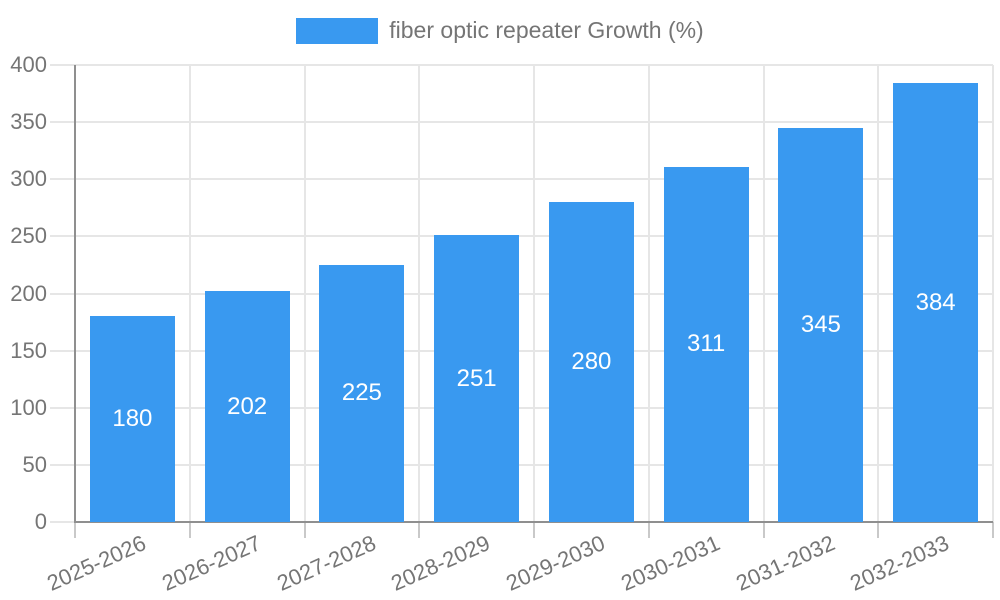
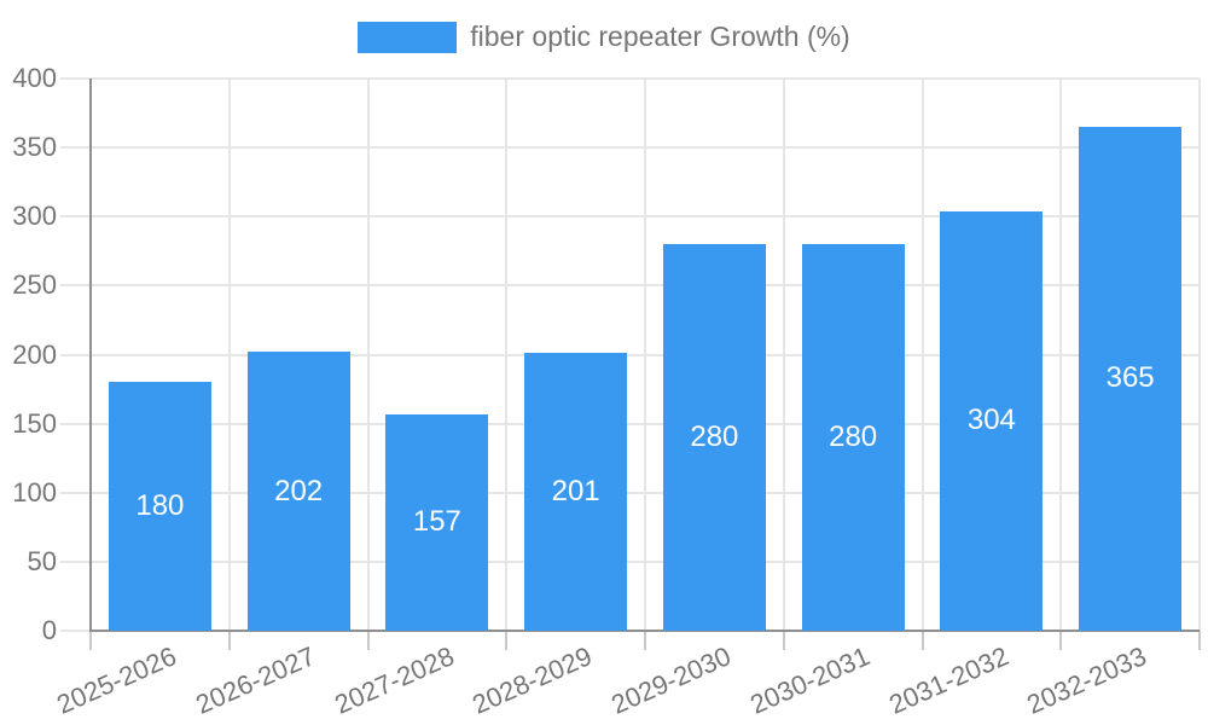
2027-2028: 225 -> 157
2028-2029: 251 -> 201
2030-2031: 311 -> 280
2031-2032: 345 -> 304
2032-2033: 384 -> 365
